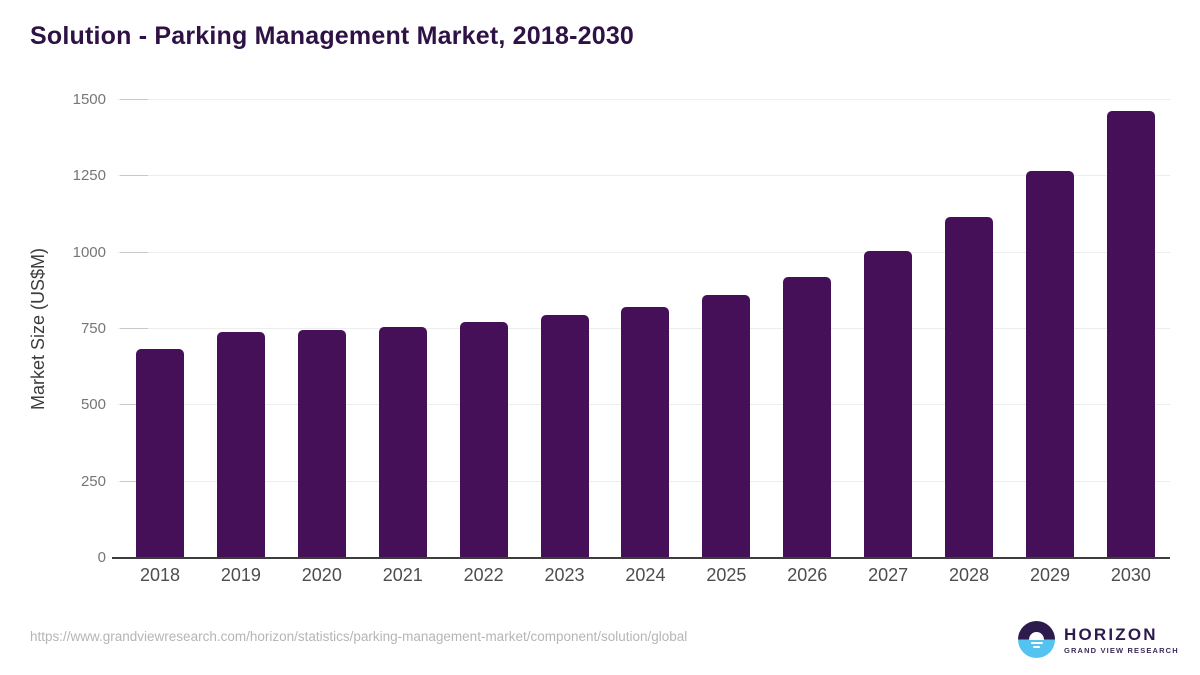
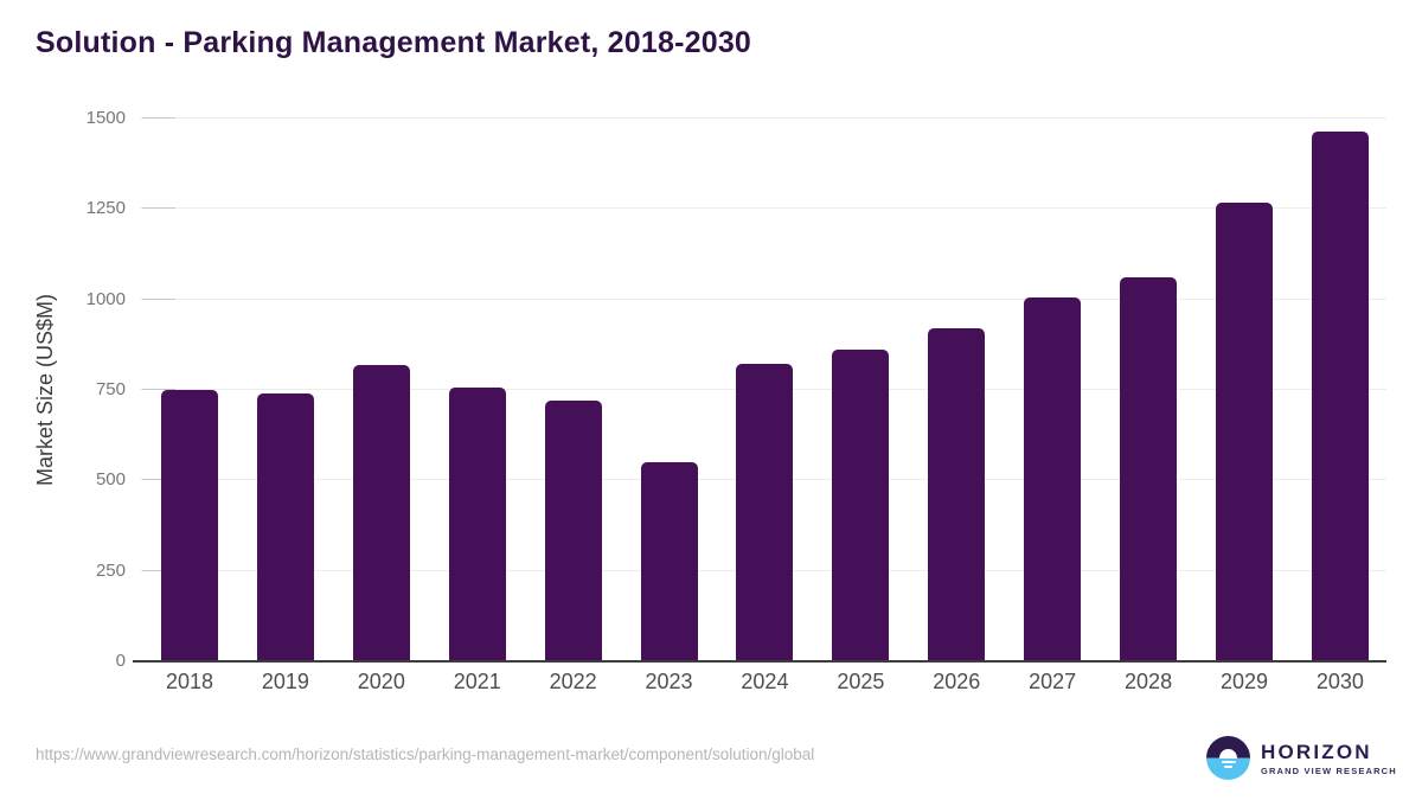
2018: 680 -> 750
2020: 750 -> 820
2022: 770 -> 720
2023: 800 -> 550
2028: 1120 -> 1060
